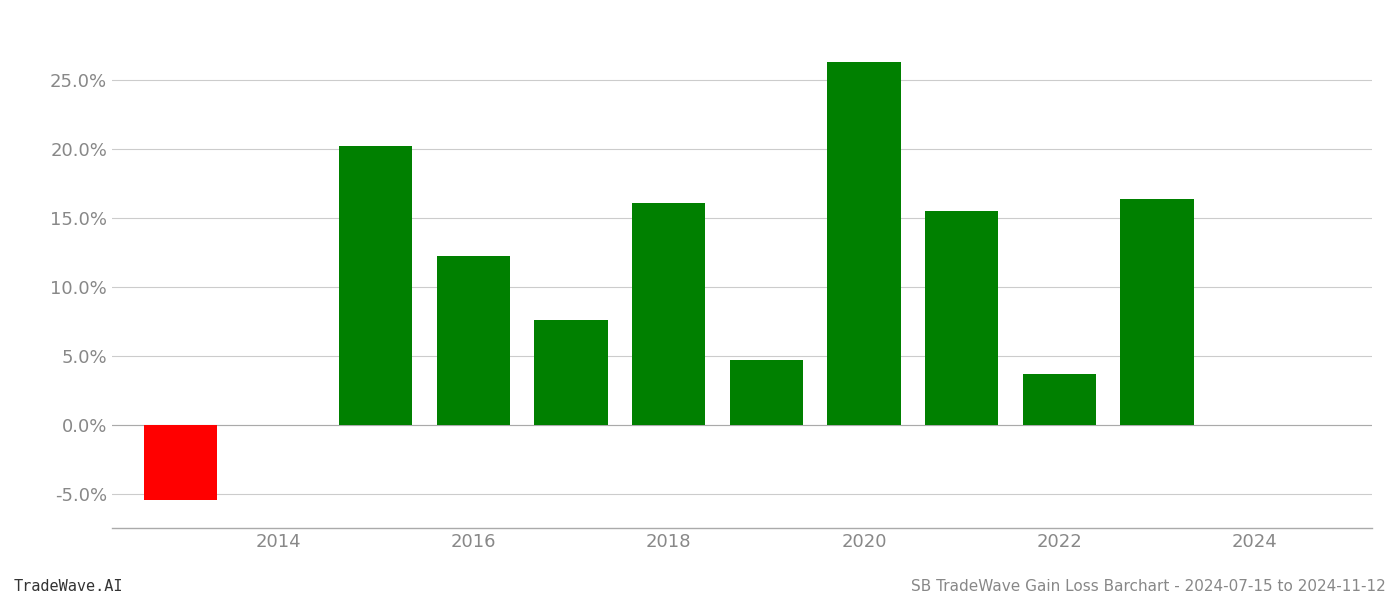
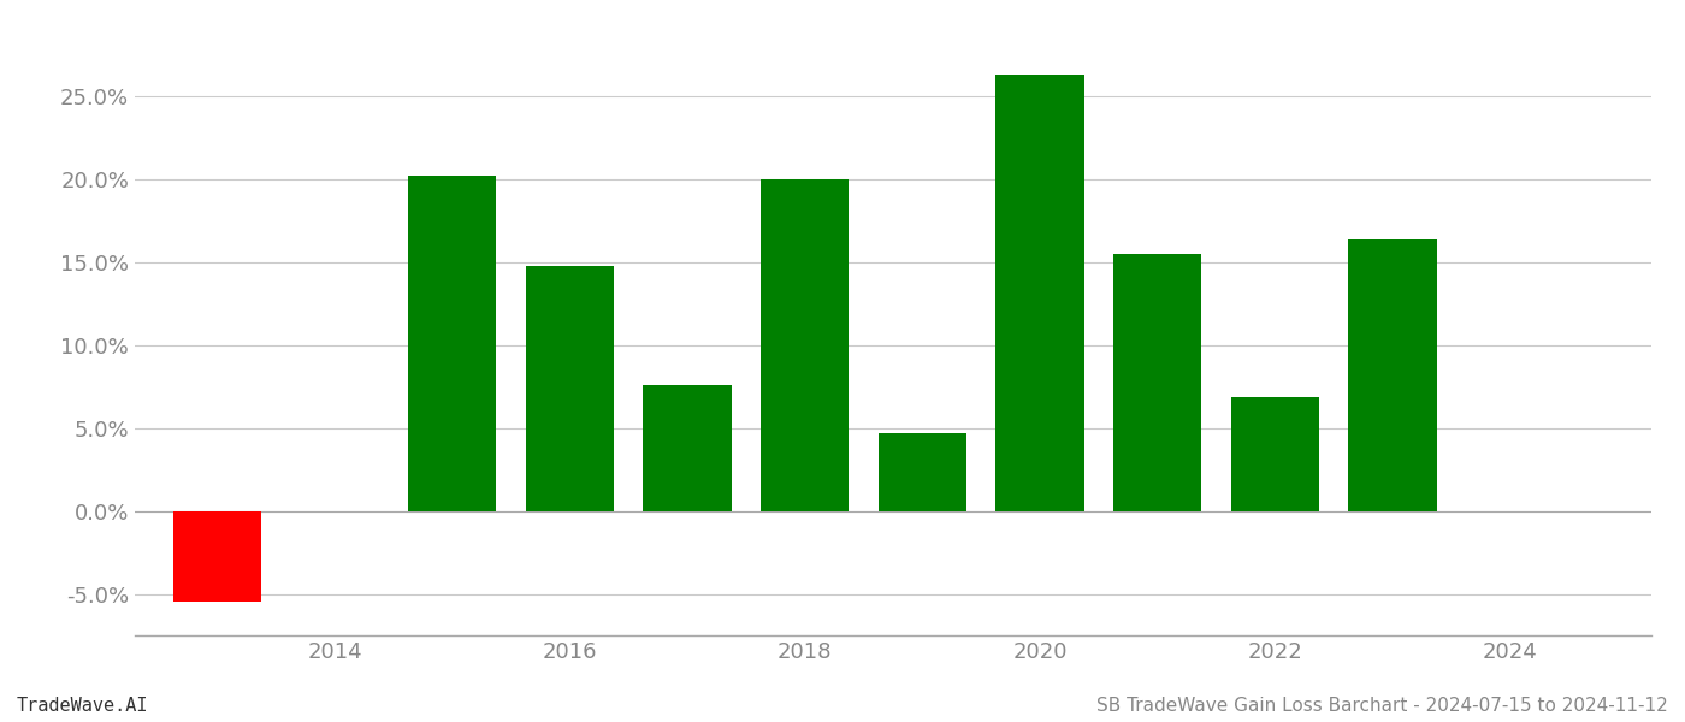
2016: 12.2% -> 14.8%
2018: 16.1% -> 20.0%
2022: 3.7% -> 6.9%
